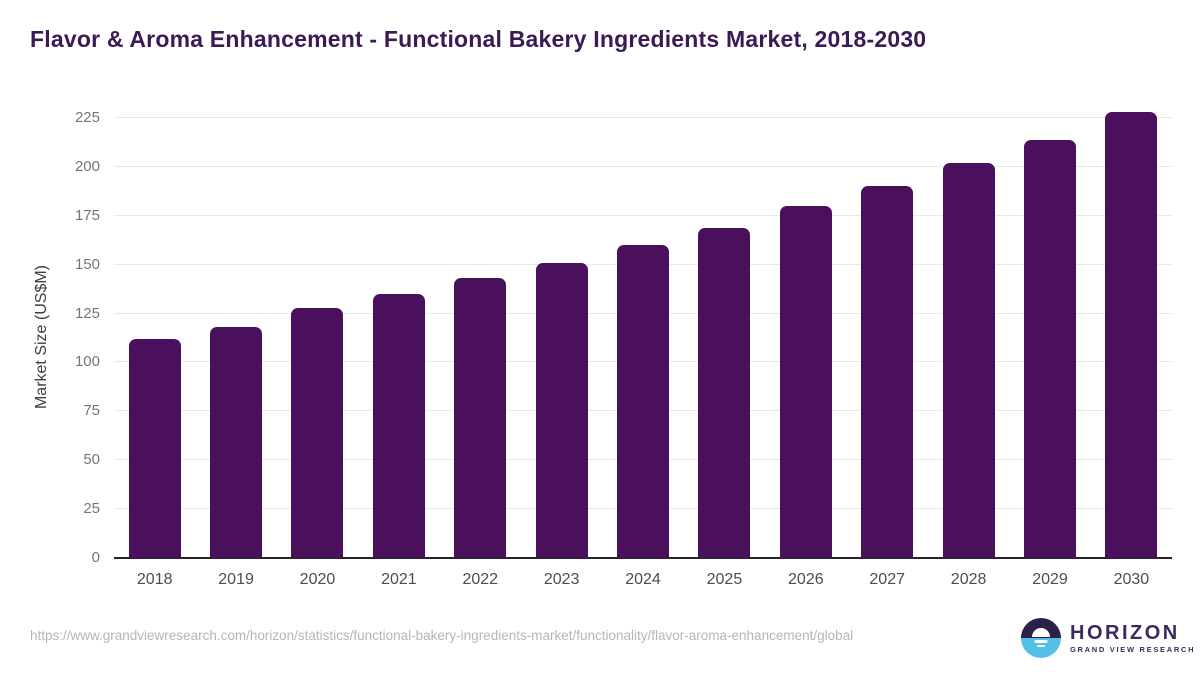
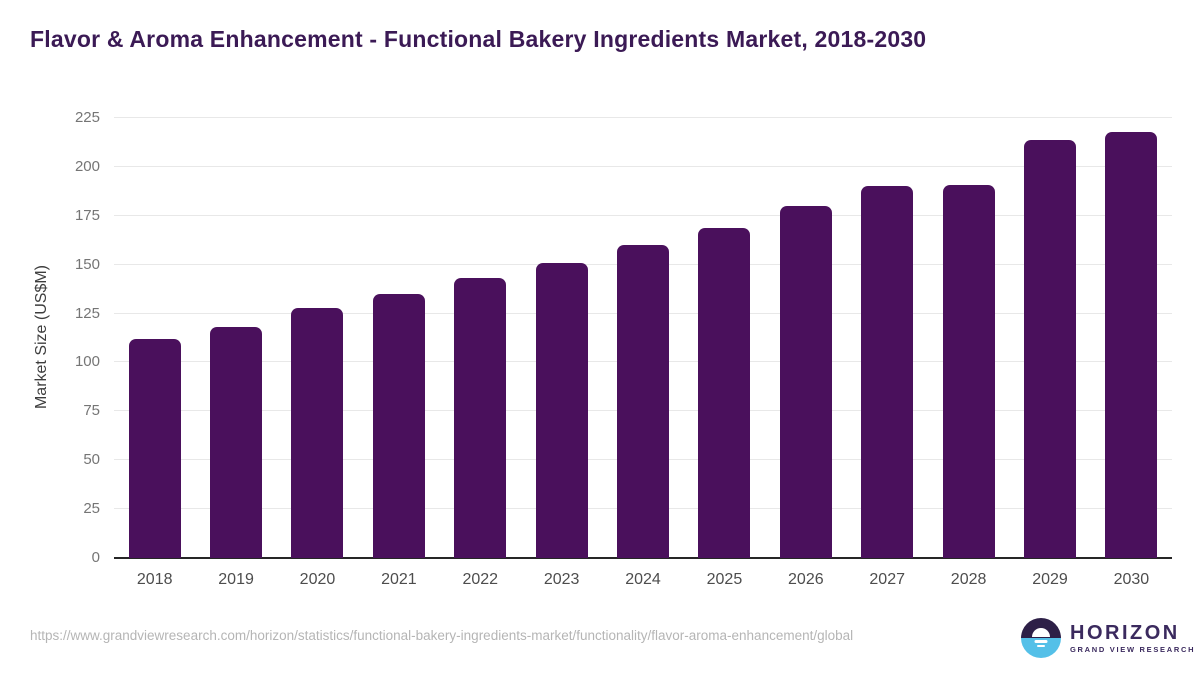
2028: 202 -> 191
2030: 228 -> 218
